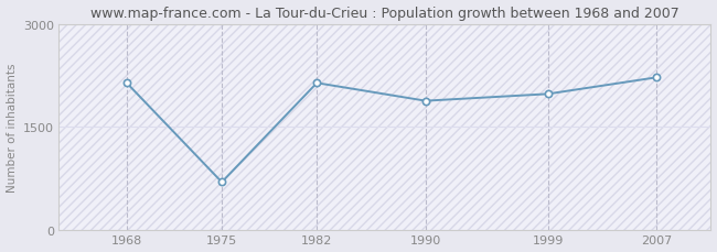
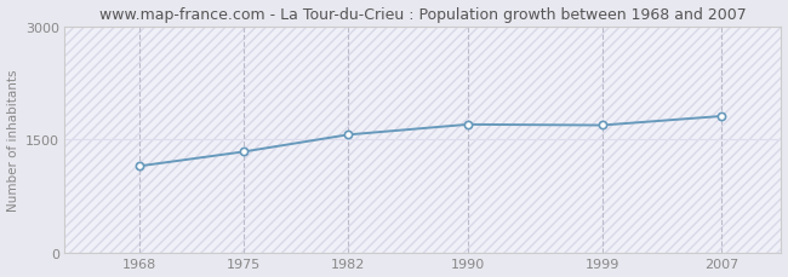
1968: 2140 -> 1150
1975: 700 -> 1340
1982: 2140 -> 1560
1990: 1880 -> 1700
1999: 1980 -> 1690
2007: 2220 -> 1810
